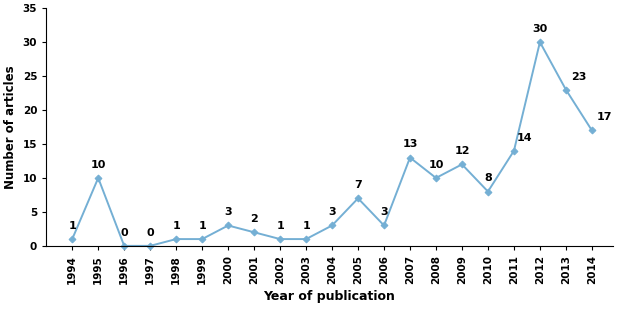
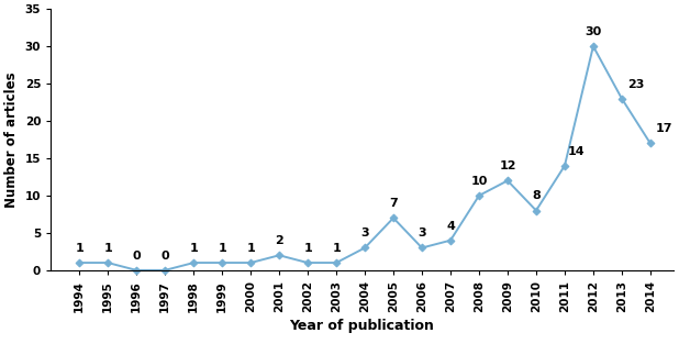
1995: 10 -> 1
2000: 3 -> 1
2007: 13 -> 4
